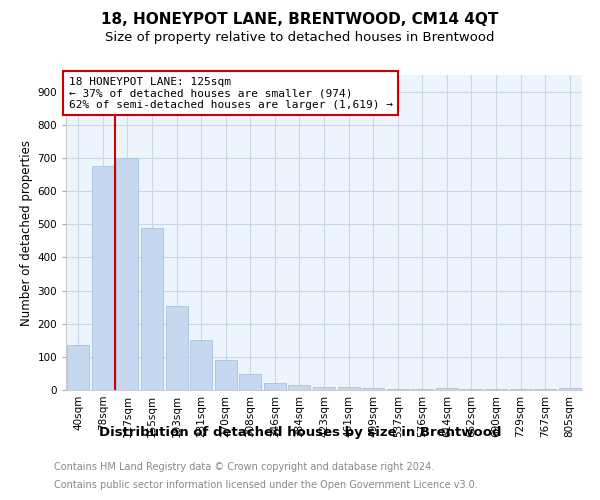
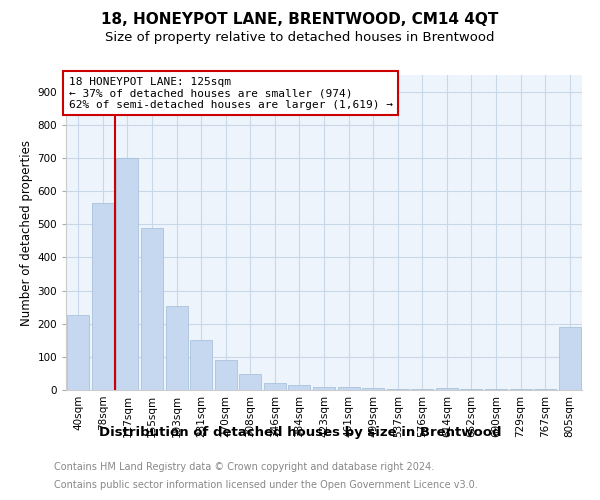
40sqm: 135 -> 225
78sqm: 675 -> 565
805sqm: 7 -> 190
